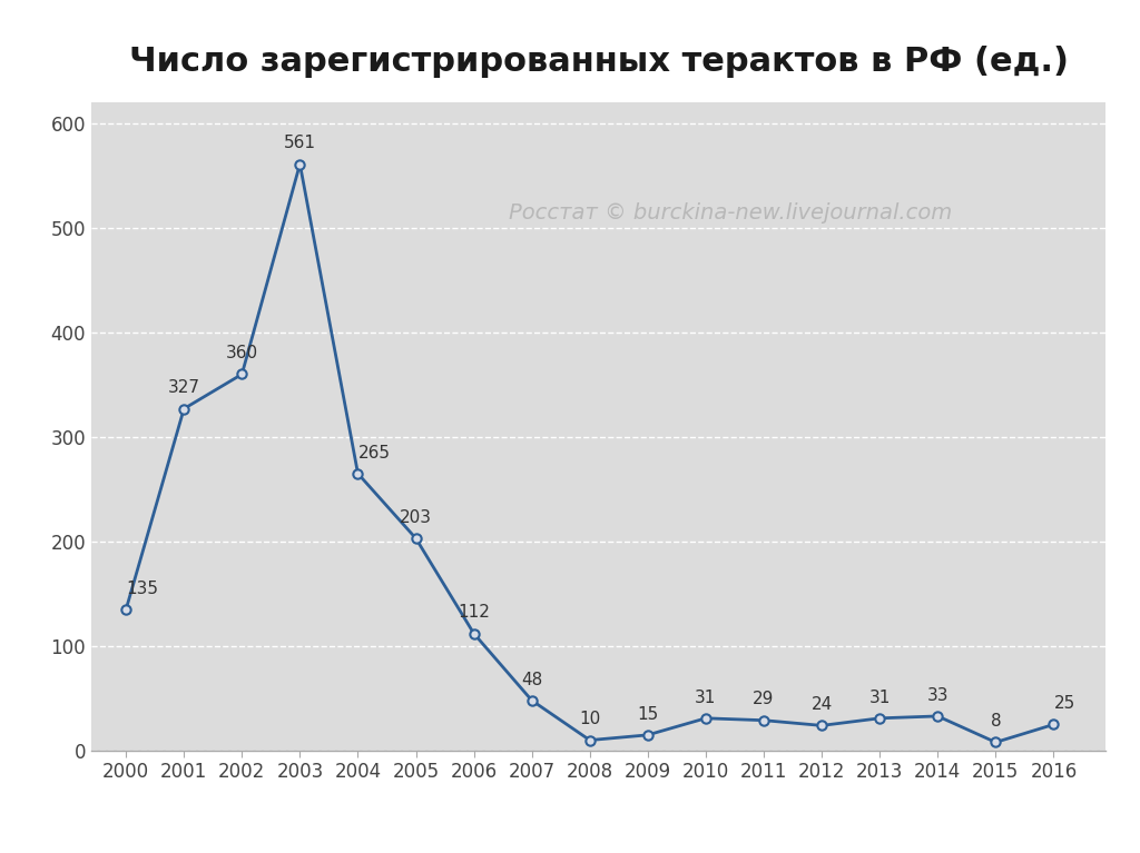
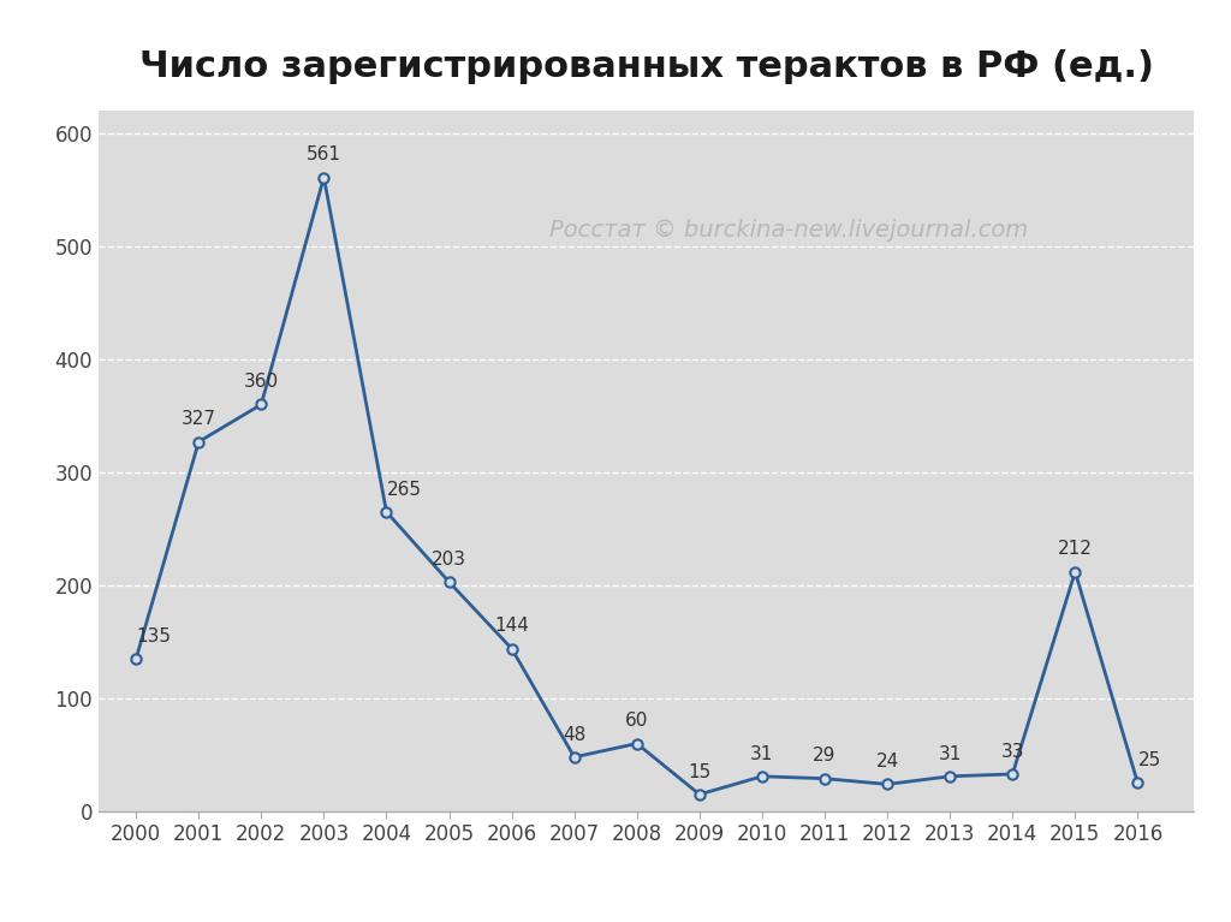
2006: 112 -> 144
2008: 10 -> 60
2015: 8 -> 212
